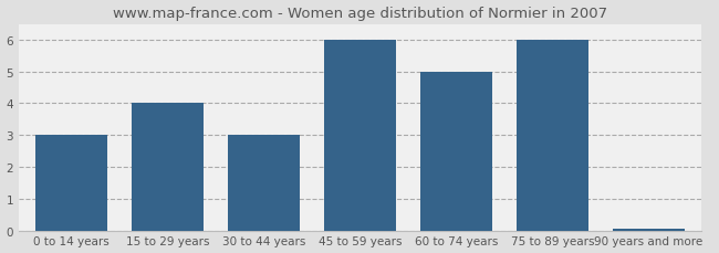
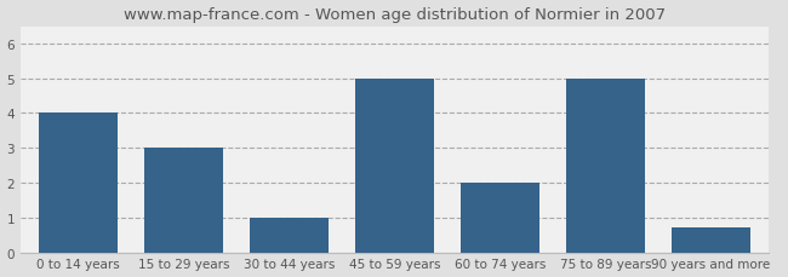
0 to 14 years: 3.00 -> 4.00
15 to 29 years: 4.00 -> 3.00
30 to 44 years: 3.00 -> 1.00
45 to 59 years: 6.00 -> 5.00
60 to 74 years: 5.00 -> 2.00
75 to 89 years: 6.00 -> 5.00
90 years and more: 0.07 -> 0.70
